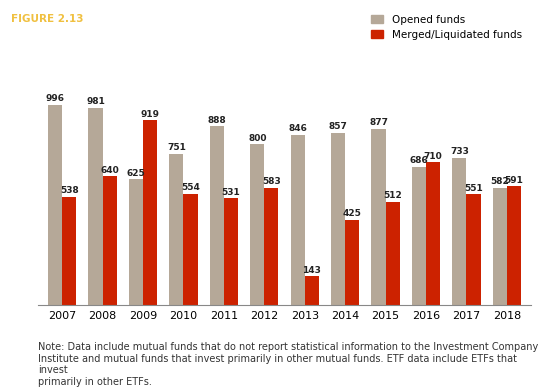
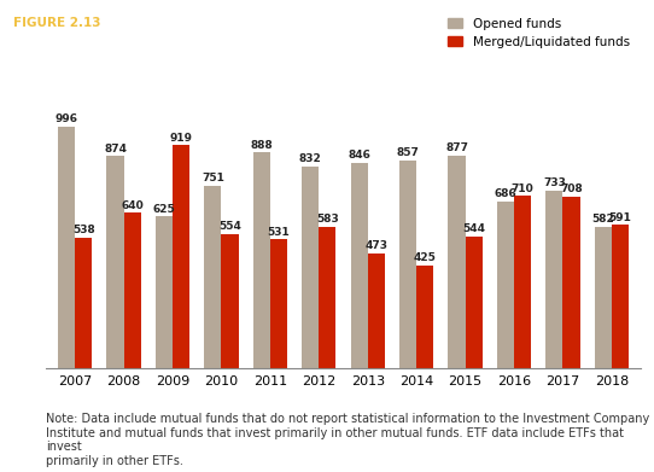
Opened funds/2008: 981 -> 874
Opened funds/2012: 800 -> 832
Merged/Liquidated funds/2013: 143 -> 473
Merged/Liquidated funds/2015: 512 -> 544
Merged/Liquidated funds/2017: 551 -> 708
